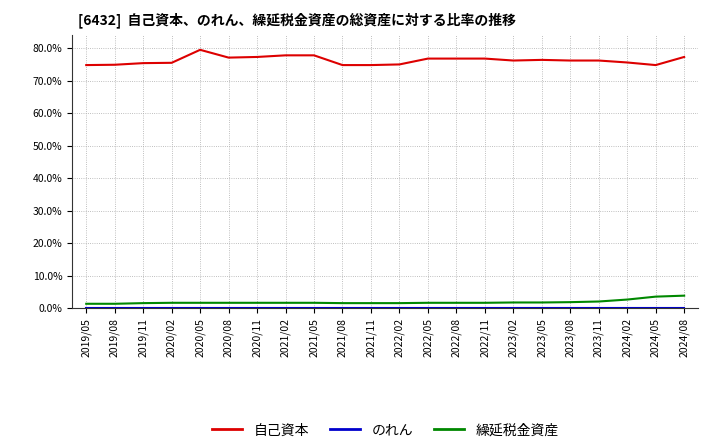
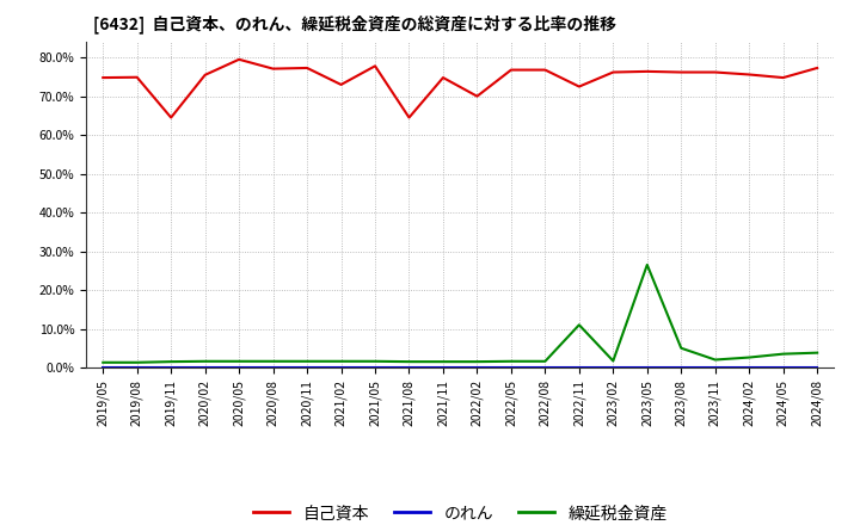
自己資本/2019/11: 75.4% -> 64.5%
自己資本/2021/02: 77.8% -> 73.0%
自己資本/2021/08: 74.8% -> 64.5%
自己資本/2022/02: 75.0% -> 70.0%
自己資本/2022/11: 76.8% -> 72.5%
繰延税金資産/2022/11: 1.6% -> 11.0%
繰延税金資産/2023/05: 1.7% -> 26.5%
繰延税金資産/2023/08: 1.8% -> 5.0%
